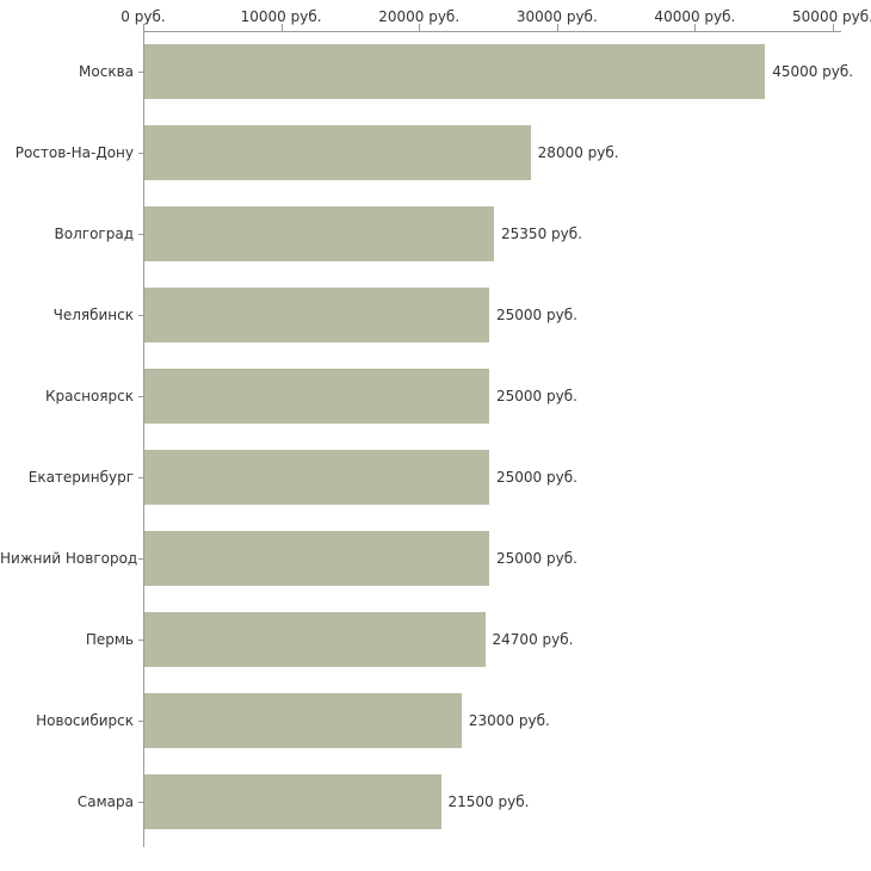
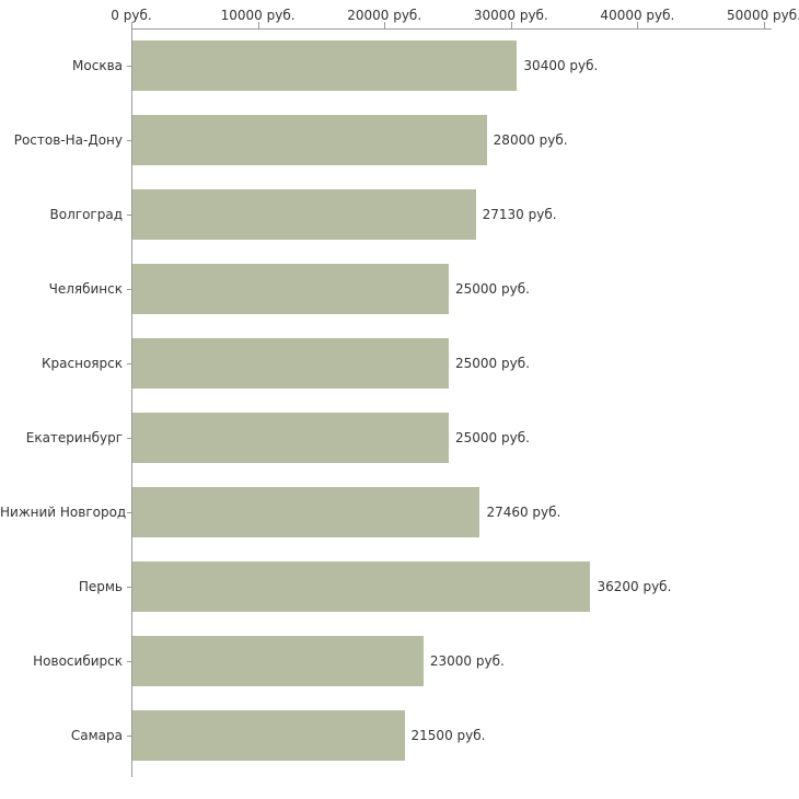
Москва: 45000 -> 30400
Волгоград: 25350 -> 27130
Нижний Новгород: 25000 -> 27460
Пермь: 24700 -> 36200
